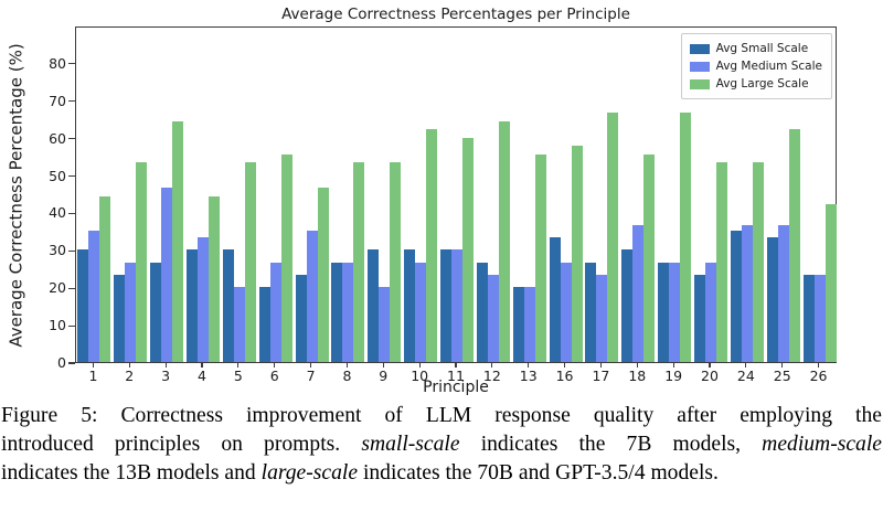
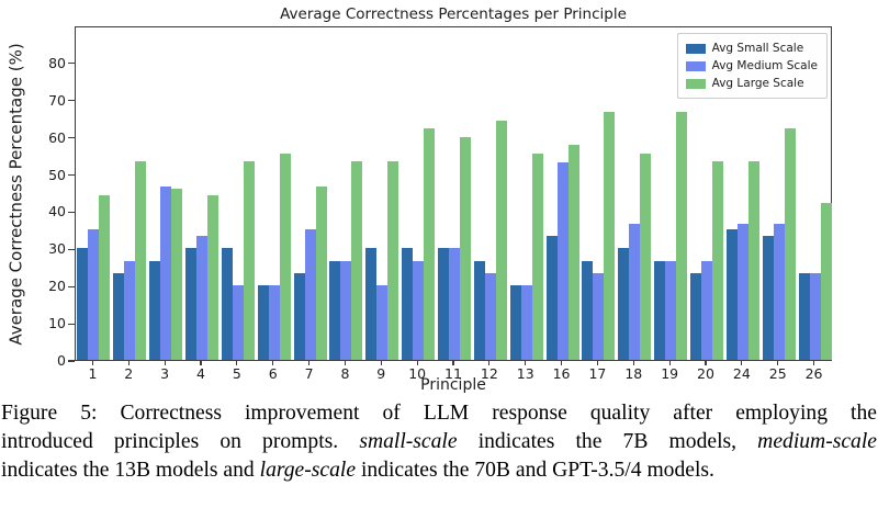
Avg Large Scale/3: 64 -> 46
Avg Medium Scale/6: 27 -> 20
Avg Medium Scale/16: 27 -> 53
